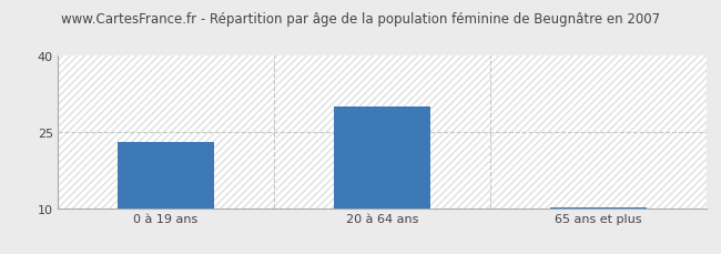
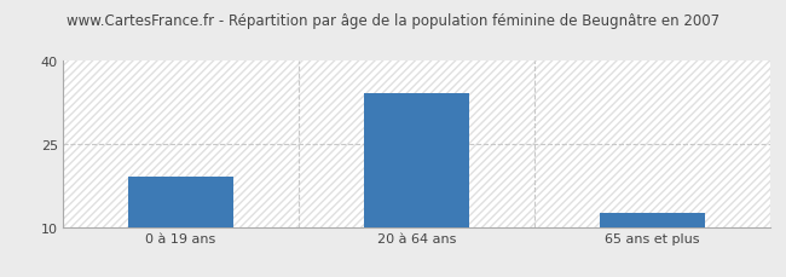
0 à 19 ans: 23.0 -> 19.0
20 à 64 ans: 30.0 -> 34.0
65 ans et plus: 10.2 -> 12.5
